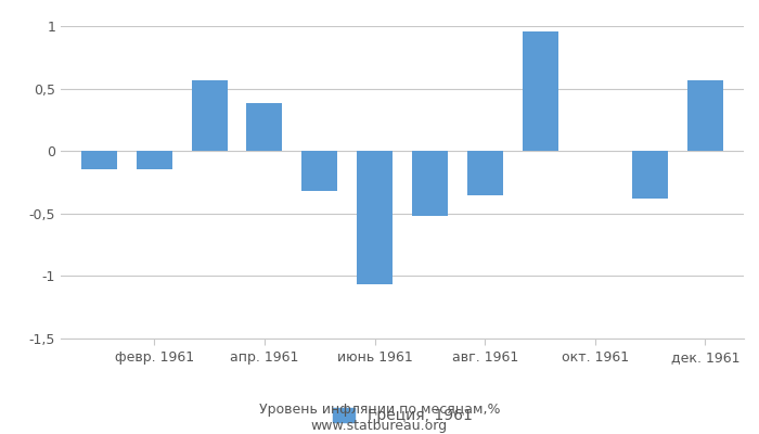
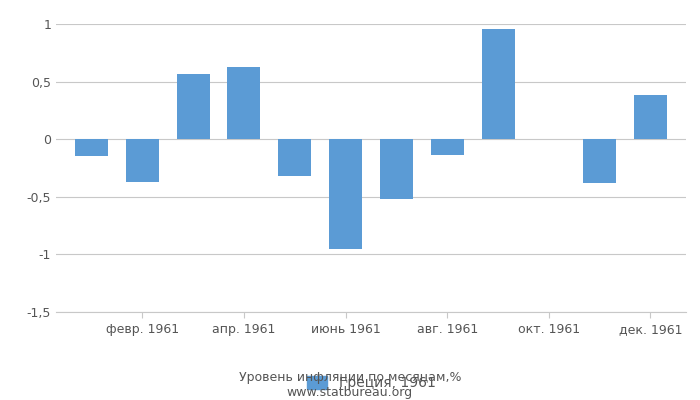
февр. 1961: -0,15 -> -0,37
апр. 1961: 0,38 -> 0,63
июнь 1961: -1,07 -> -0,95
авг. 1961: -0,35 -> -0,14
дек. 1961: 0,57 -> 0,38
